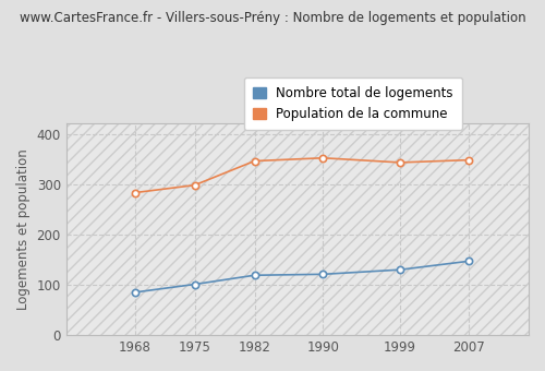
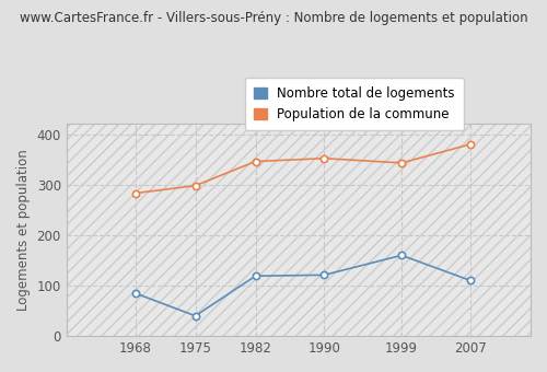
Nombre total de logements/1975: 101 -> 40
Nombre total de logements/1999: 130 -> 160
Nombre total de logements/2007: 147 -> 110
Population de la commune/2007: 348 -> 380
